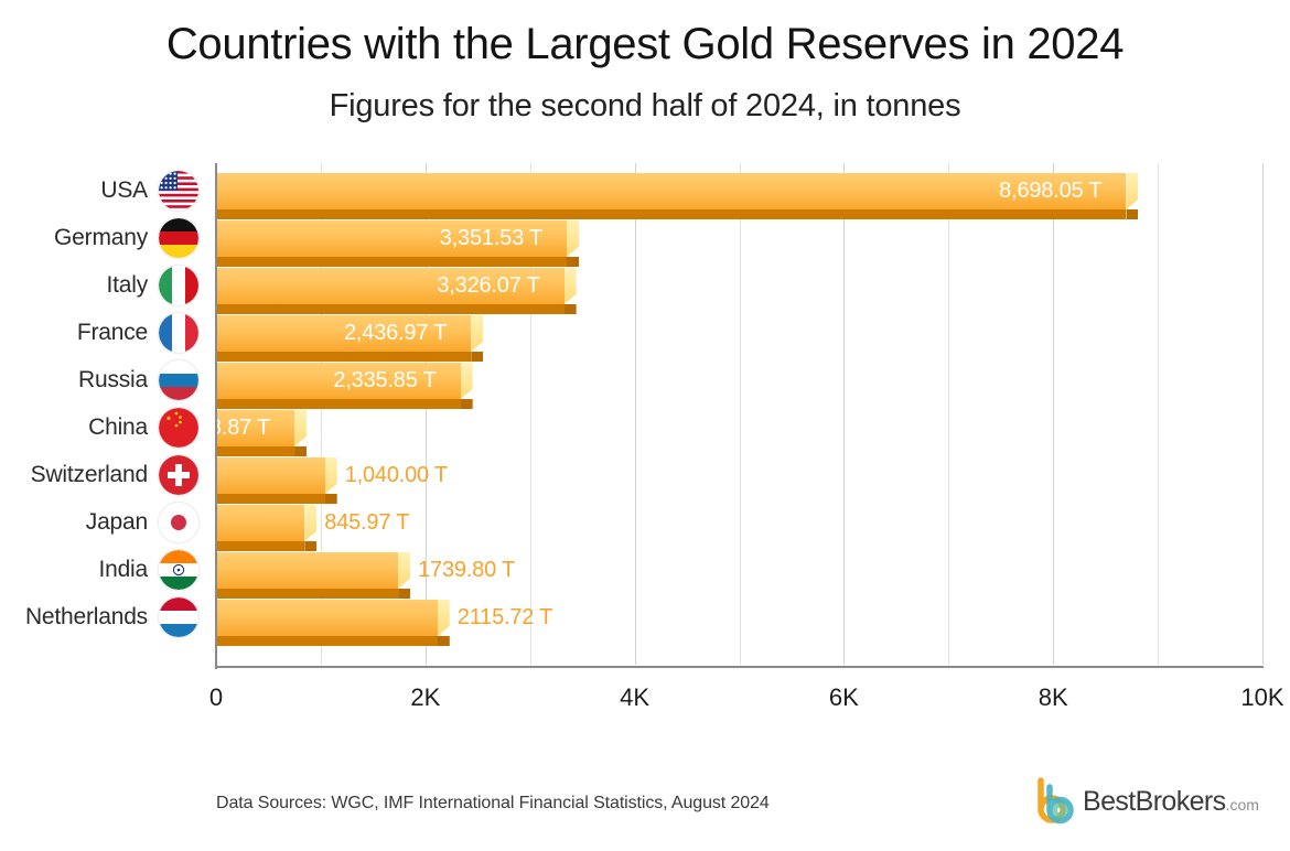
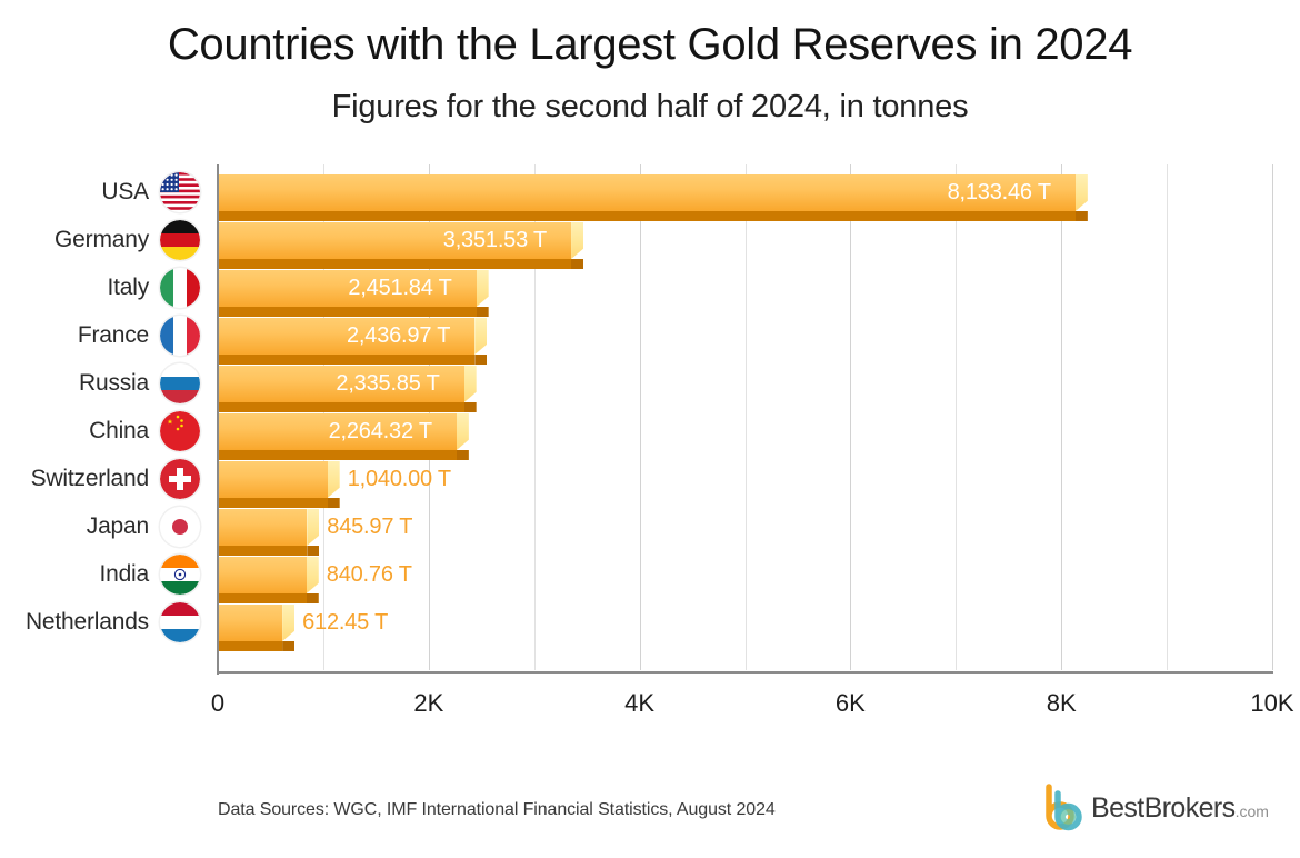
USA: 8,698.05 -> 8,133.46
Italy: 3,326.07 -> 2,451.84
China: 748.87 -> 2,264.32
India: 1739.80 -> 840.76
Netherlands: 2115.72 -> 612.45
